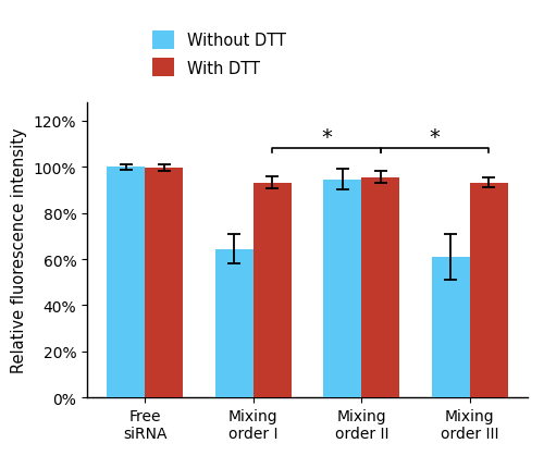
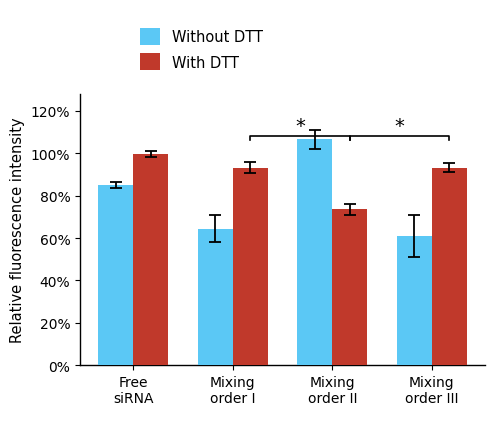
Without DTT/Free siRNA: 100.0% -> 85.0%
Without DTT/Mixing order II: 94.5% -> 106.5%
With DTT/Mixing order II: 95.5% -> 73.5%
